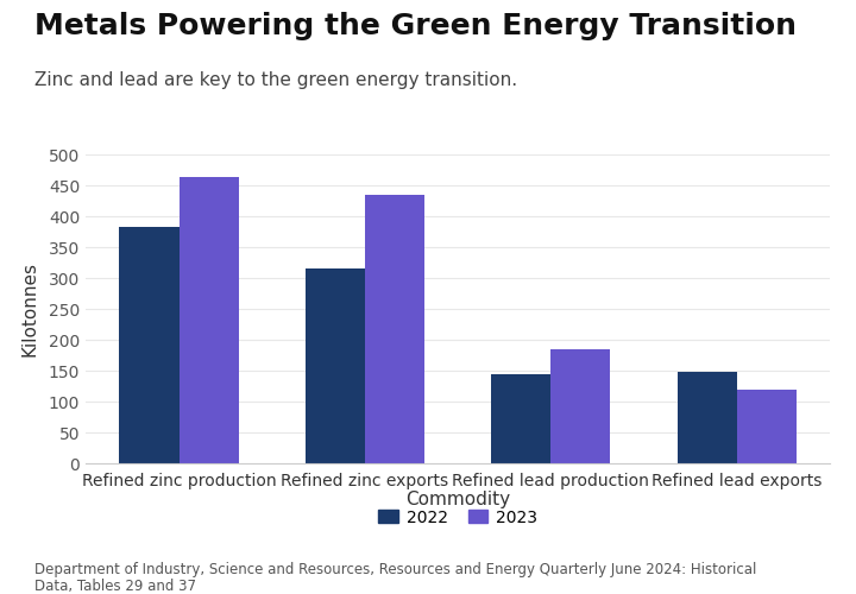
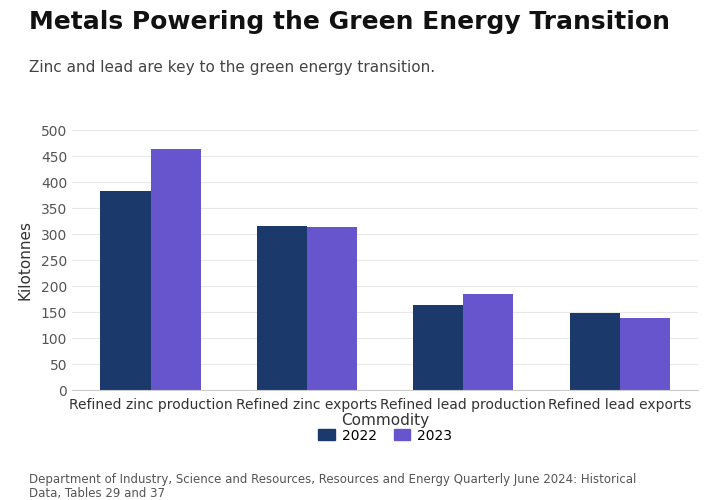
2023/Refined zinc exports: 435 -> 314
2022/Refined lead production: 145 -> 164
2023/Refined lead exports: 120 -> 138
